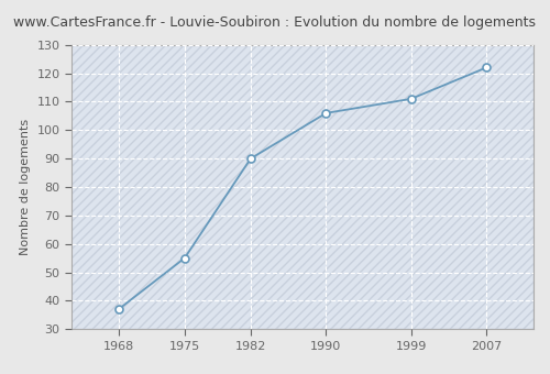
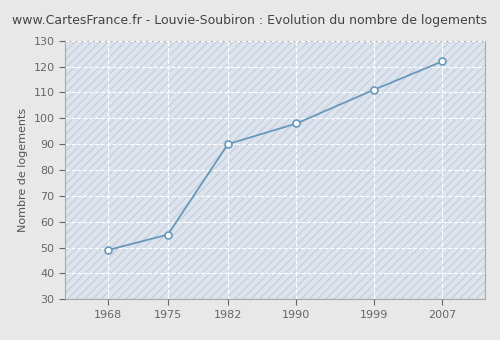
1968: 37 -> 49
1990: 106 -> 98
